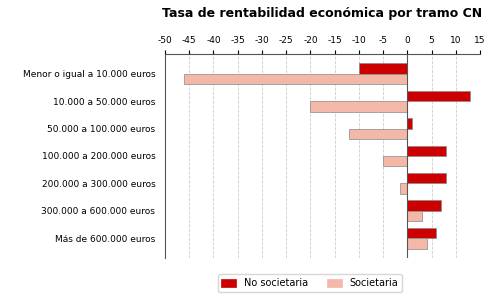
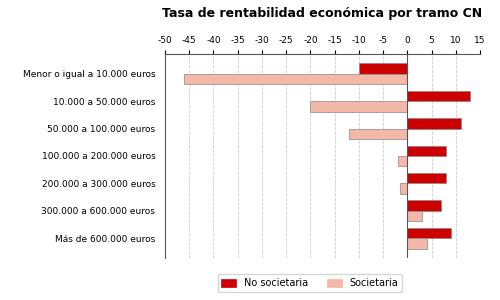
No societaria/50.000 a 100.000 euros: 1 -> 11
Societaria/100.000 a 200.000 euros: -5.0 -> -2.0
No societaria/Más de 600.000 euros: 6 -> 9
